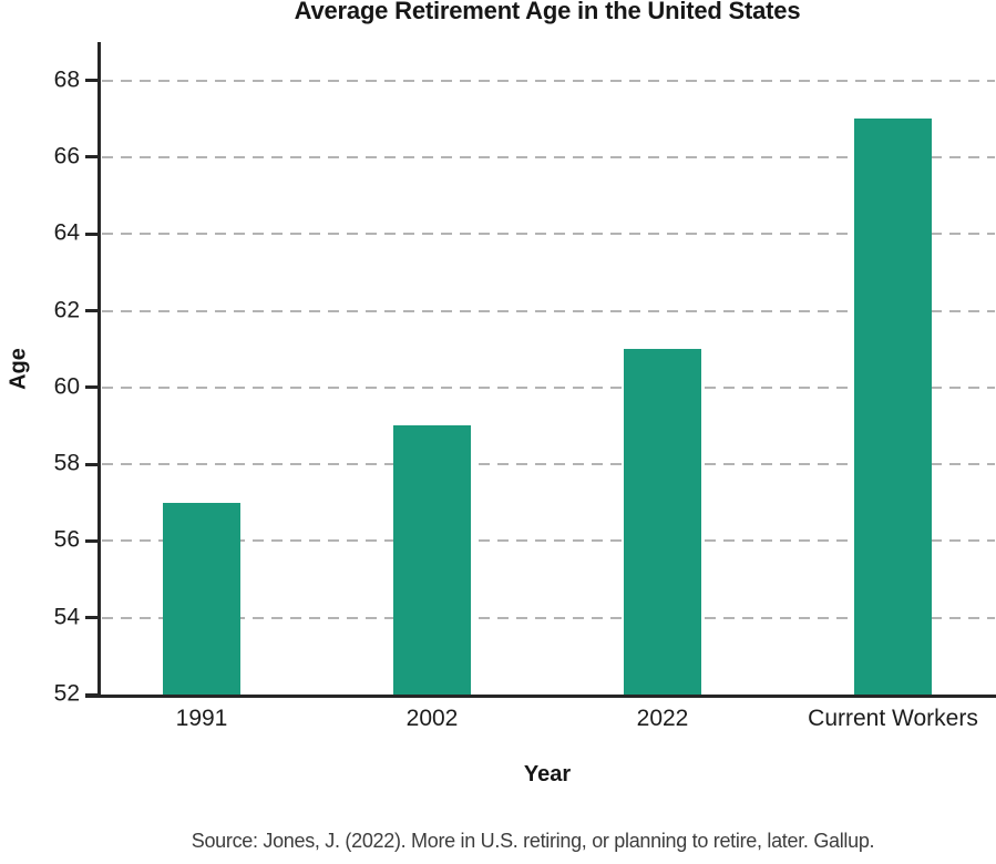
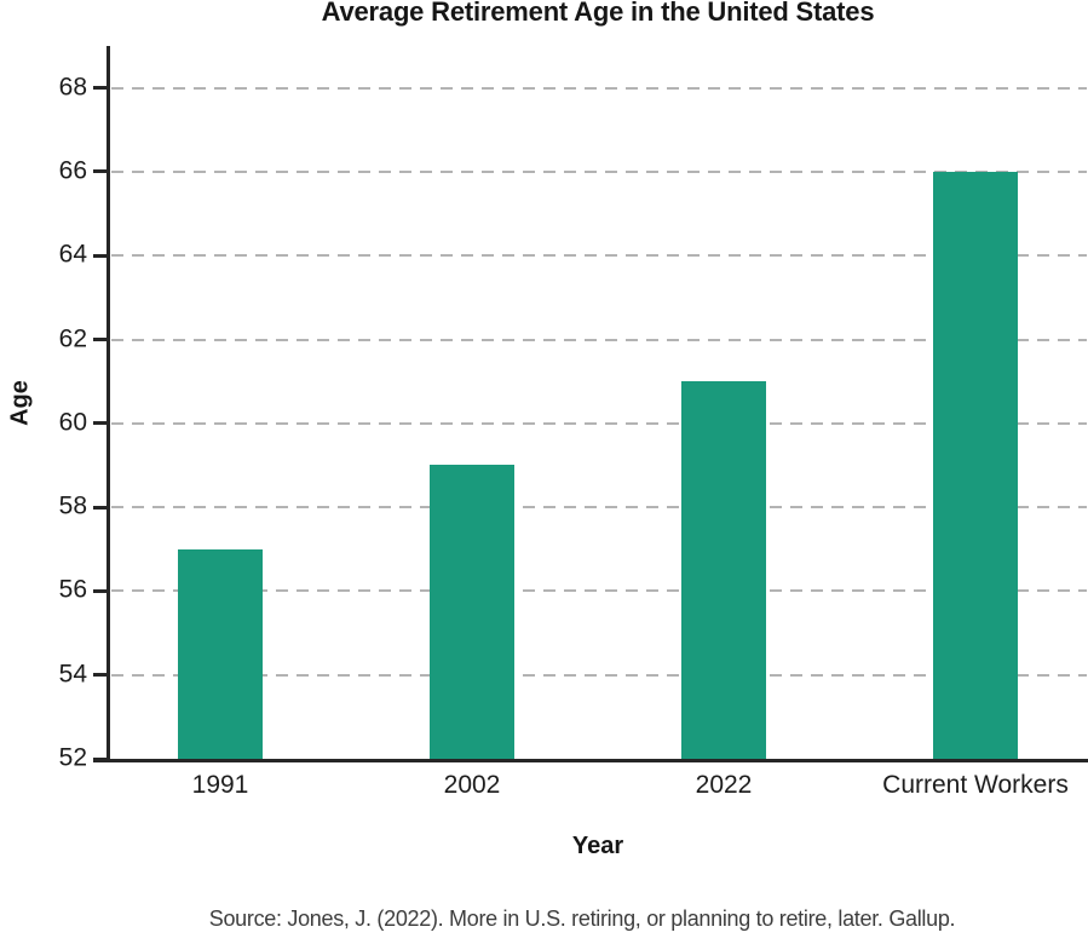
Current Workers: 67 -> 66
